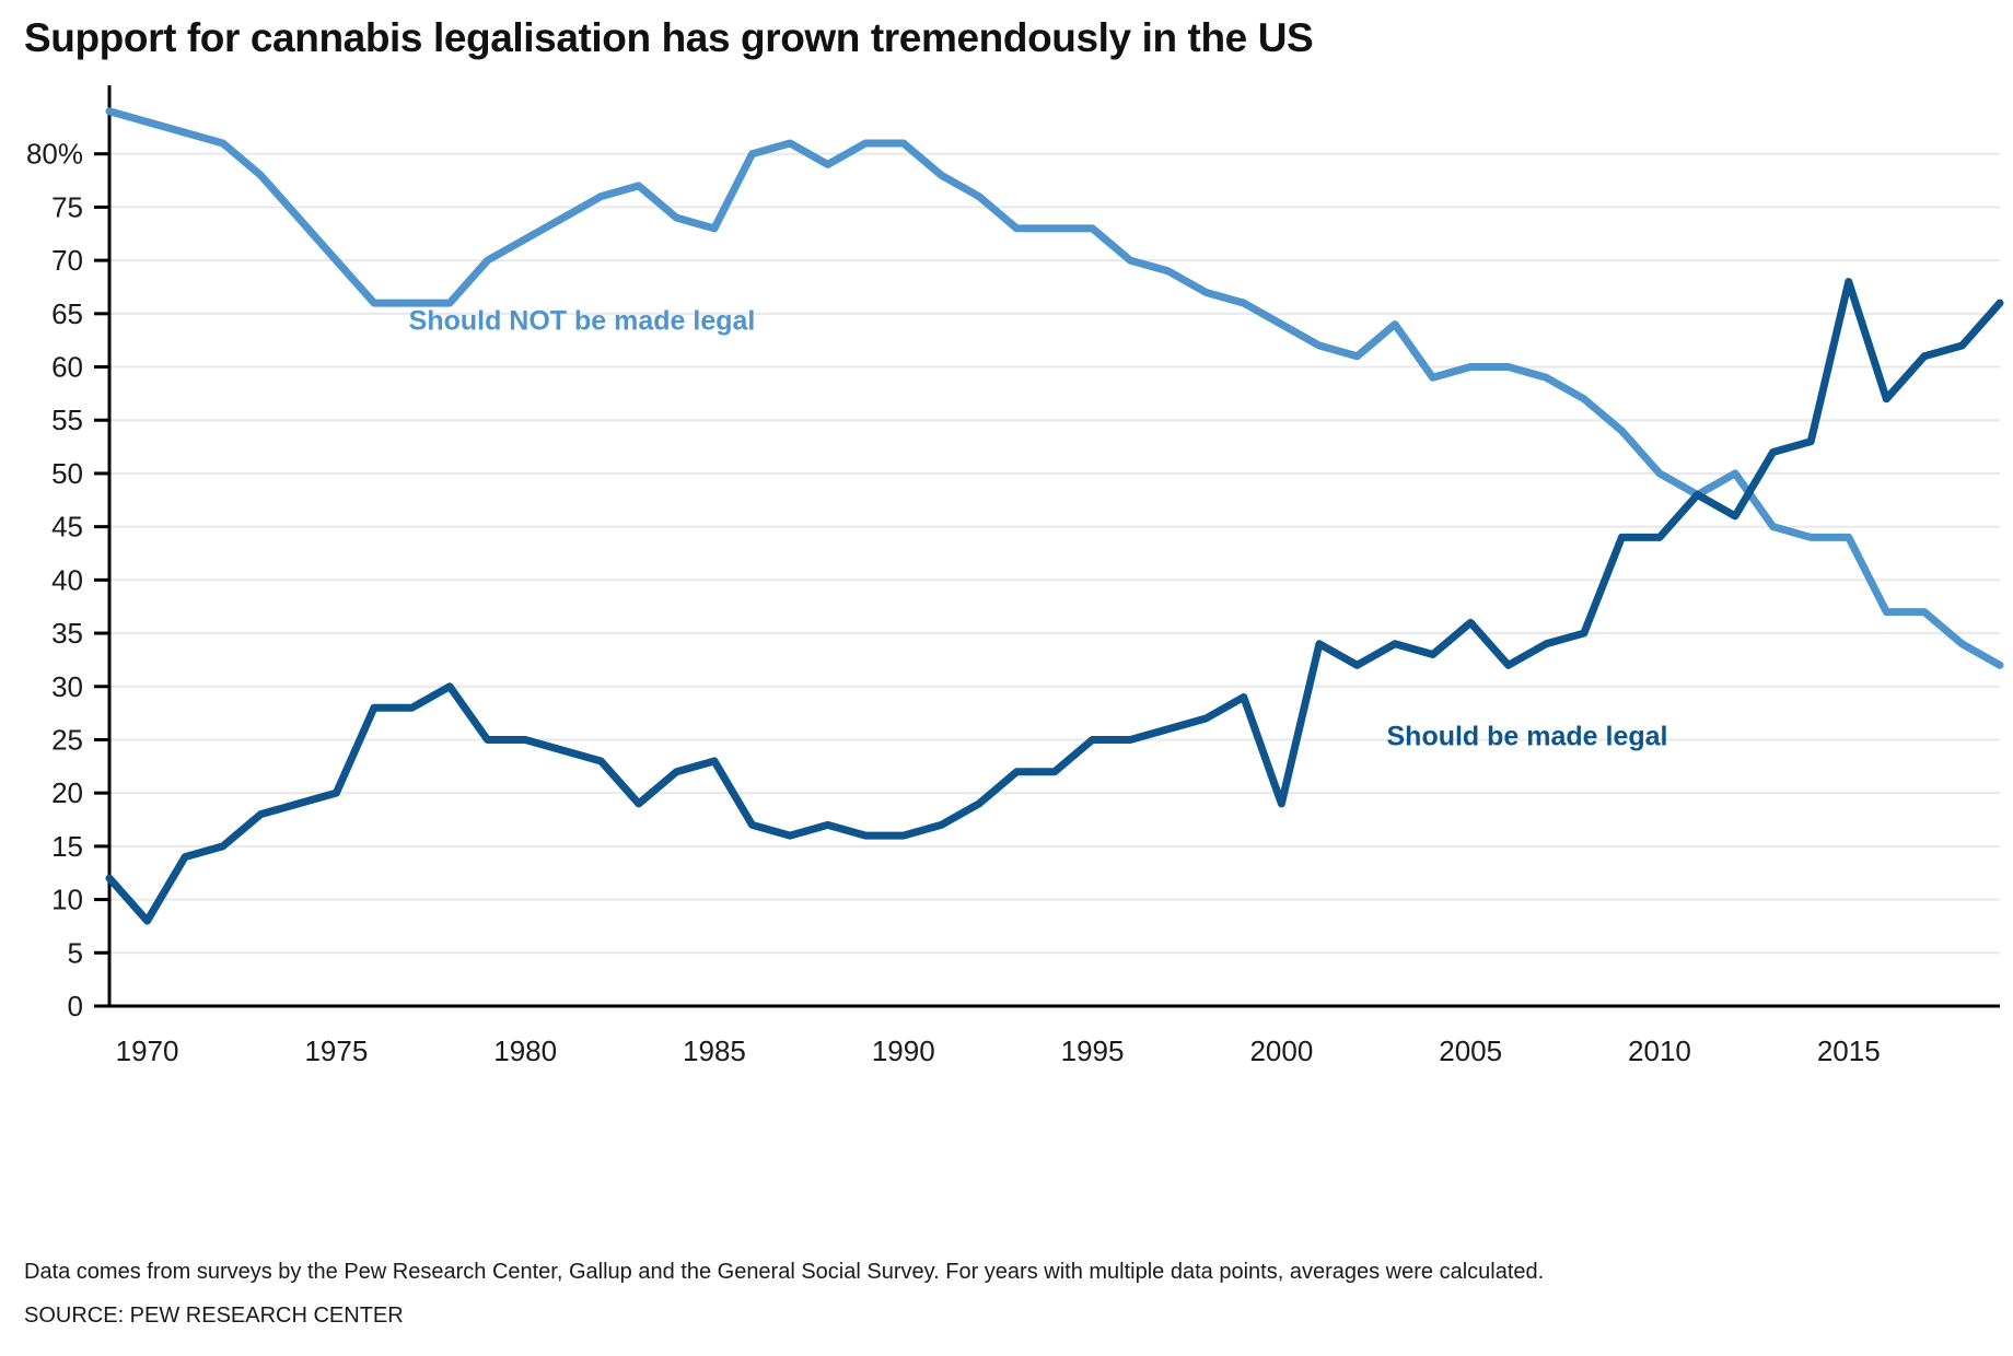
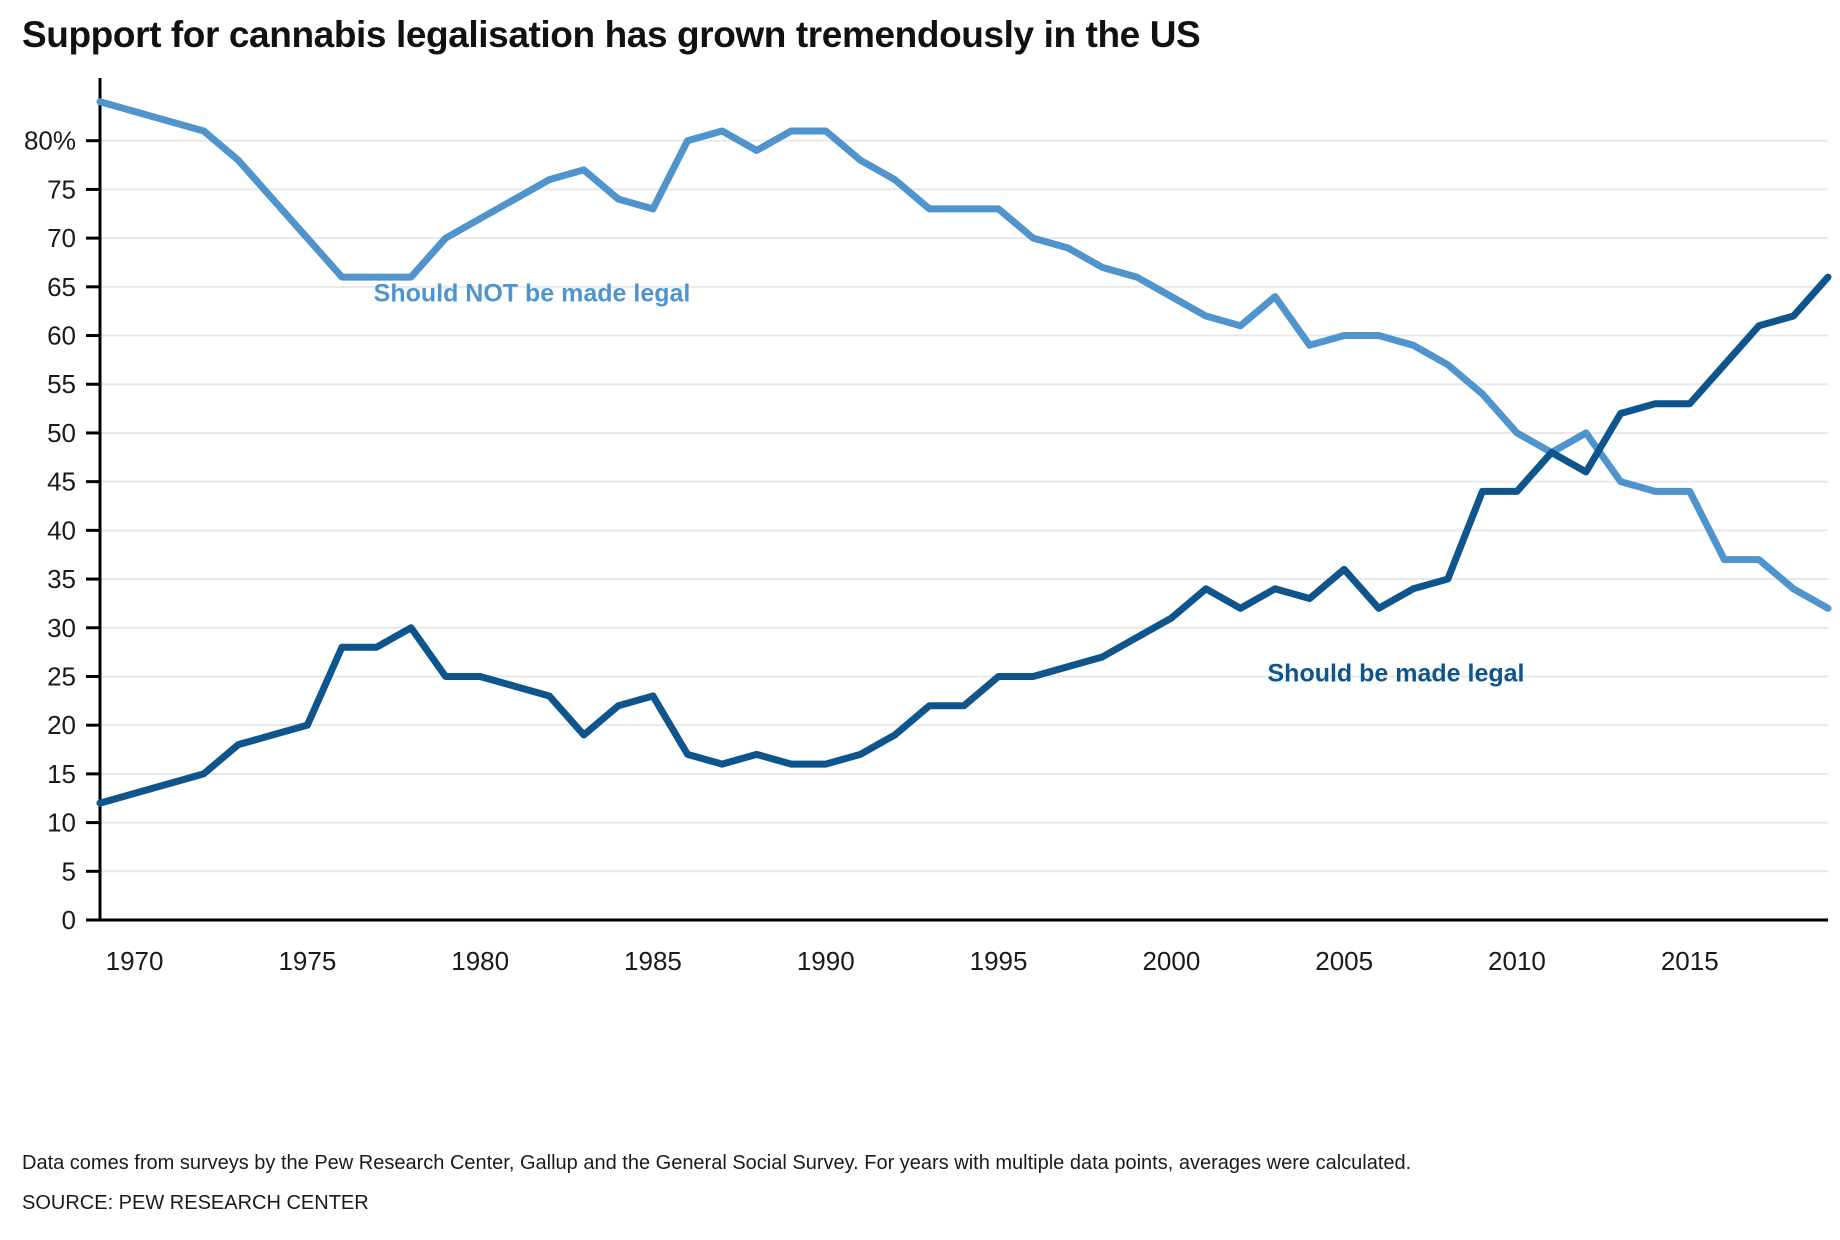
Should be made legal/1970: 8% -> 13%
Should be made legal/2000: 19% -> 31%
Should be made legal/2015: 68% -> 53%
